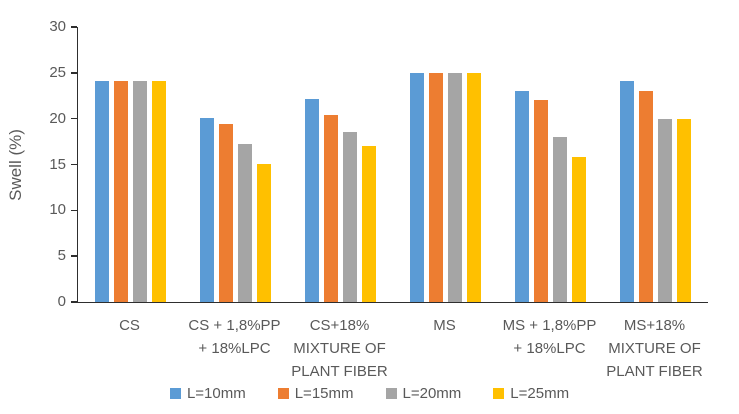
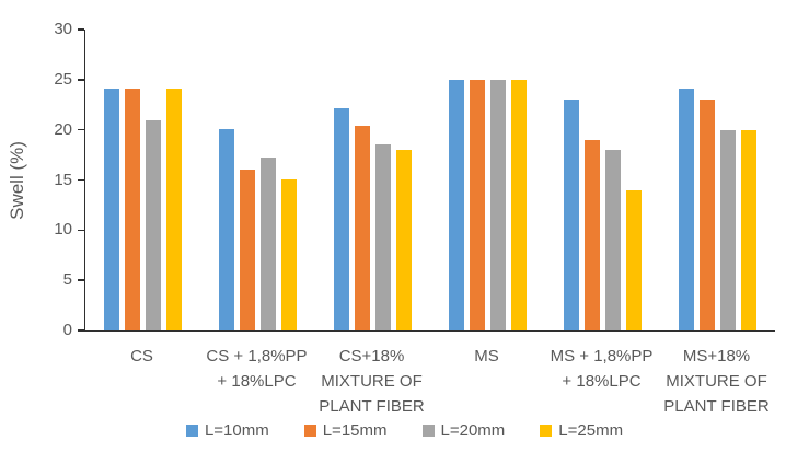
L=20mm/CS: 24 -> 21
L=15mm/CS + 1,8%PP + 18%LPC: 19 -> 16
L=25mm/CS+18% MIXTURE OF PLANT FIBER: 17 -> 18
L=15mm/MS + 1,8%PP + 18%LPC: 22 -> 19
L=25mm/MS + 1,8%PP + 18%LPC: 16 -> 14
